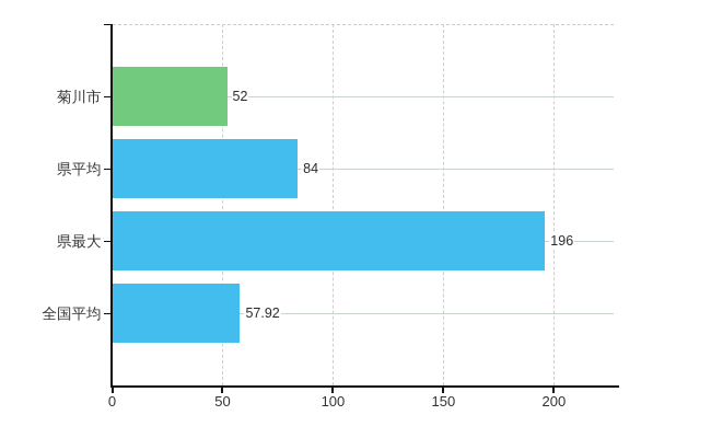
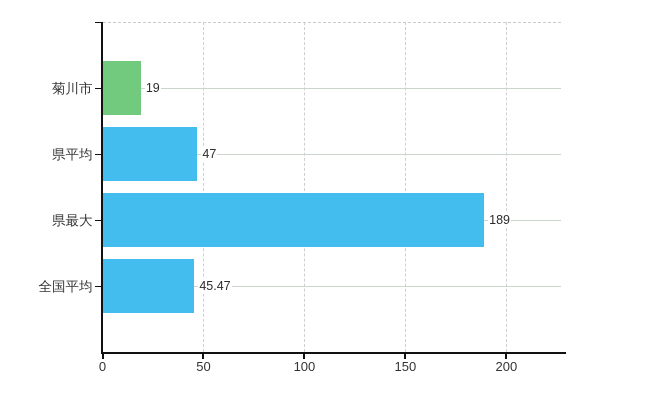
菊川市: 52 -> 19
県平均: 84 -> 47
県最大: 196 -> 189
全国平均: 57.92 -> 45.47
